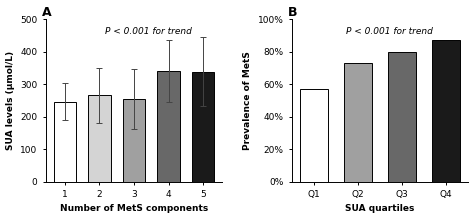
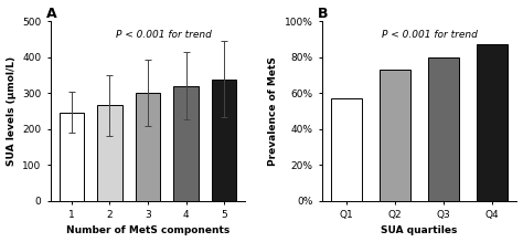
3: 255 -> 300
4: 340 -> 320
